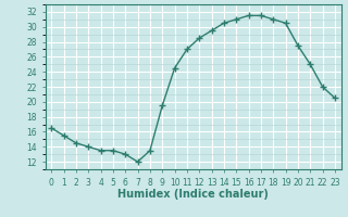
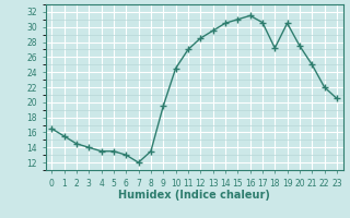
17: 31.5 -> 30.6
18: 31.0 -> 27.2
